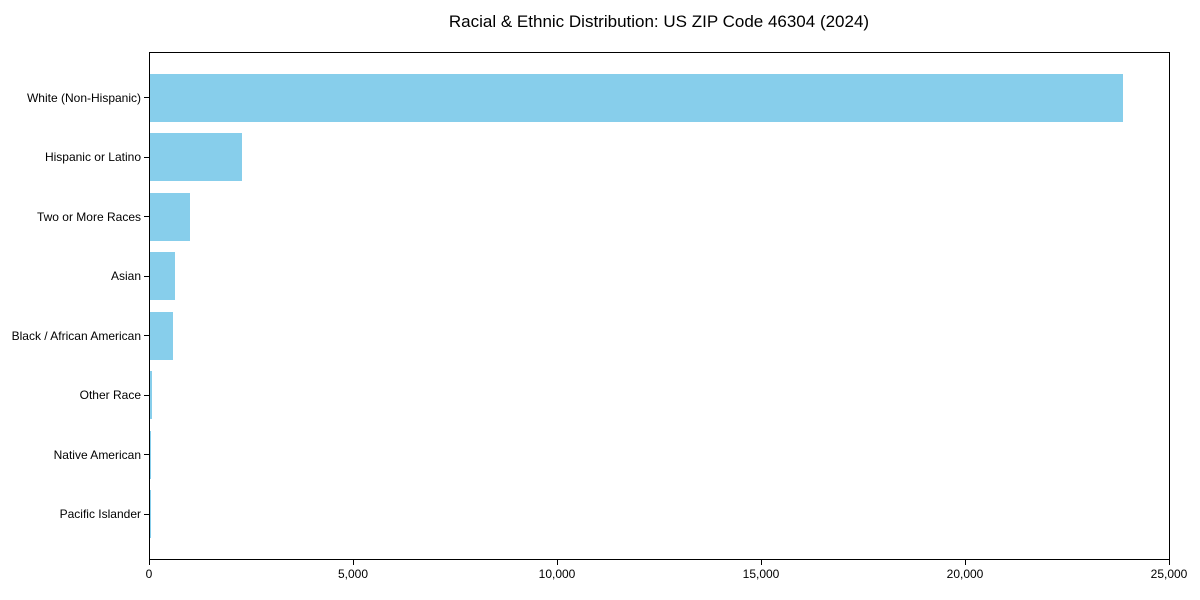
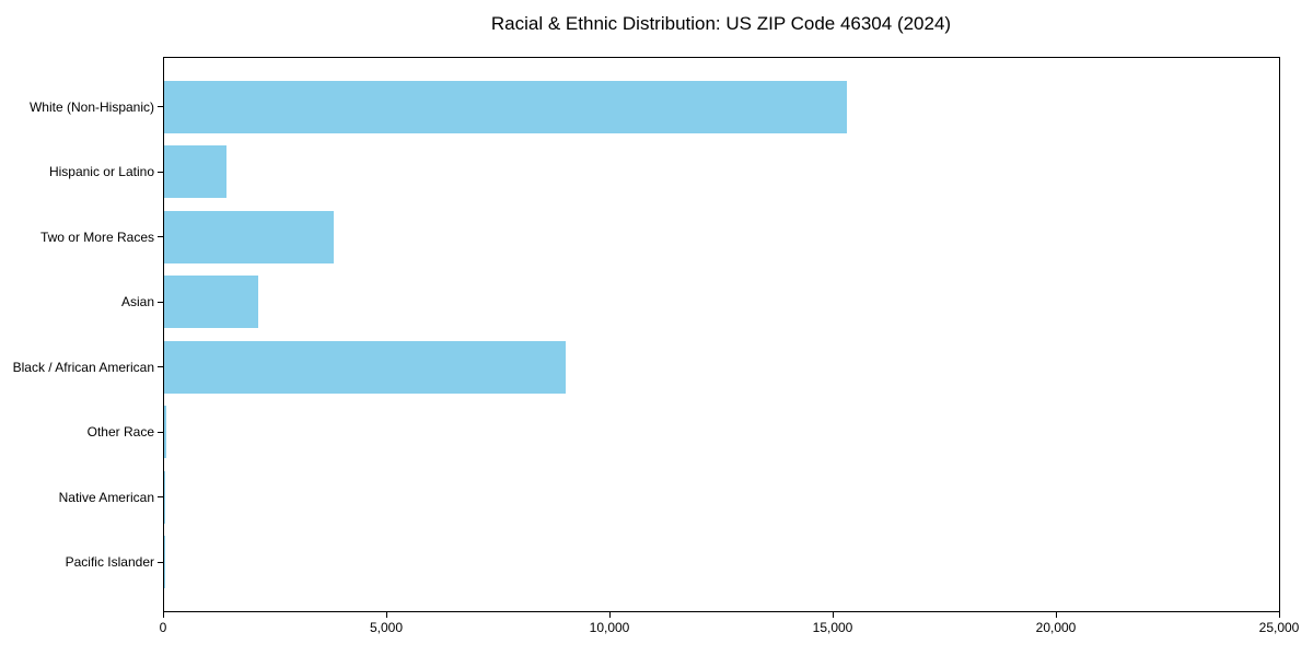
White (Non-Hispanic): 23900 -> 15300
Hispanic or Latino: 2200 -> 1400
Two or More Races: 1000 -> 3800
Asian: 600 -> 2100
Black / African American: 600 -> 9000
